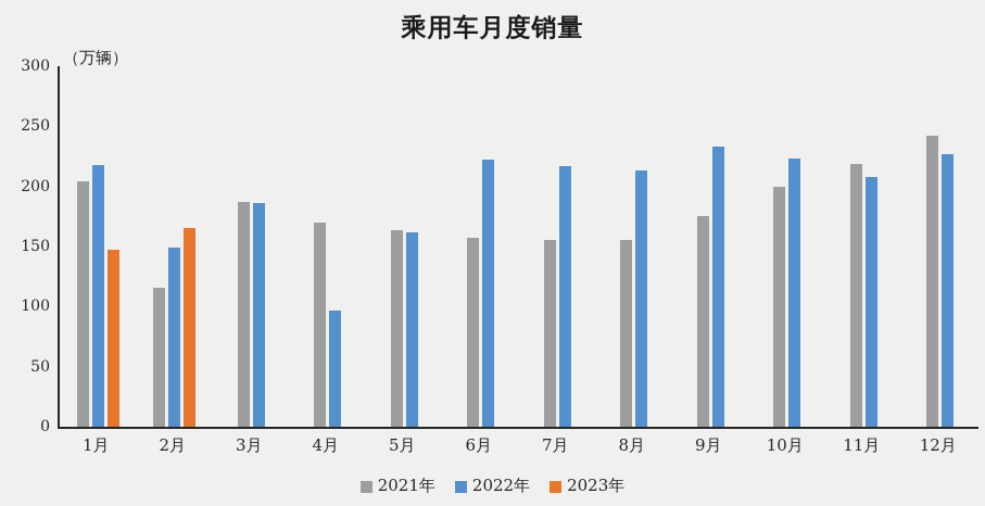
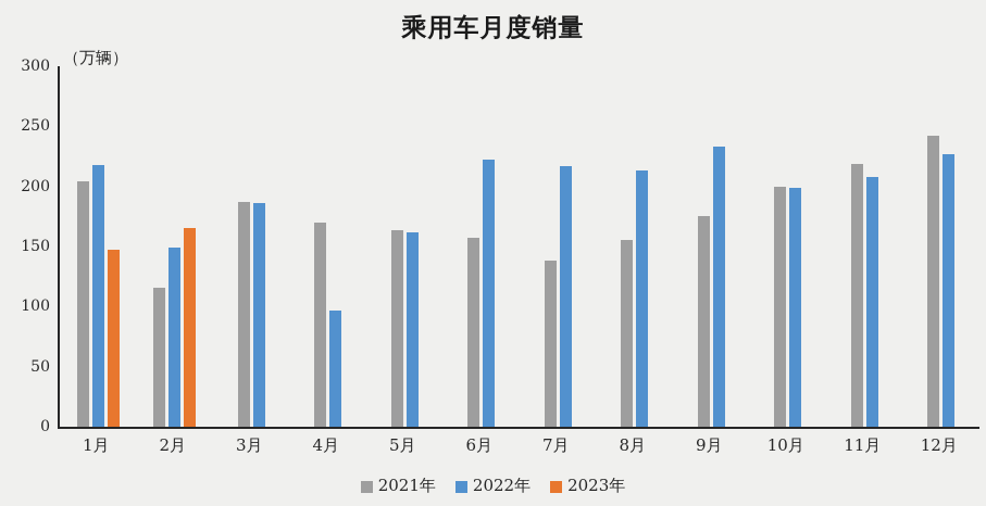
2021年/7月: 155 -> 138
2022年/10月: 223 -> 199
